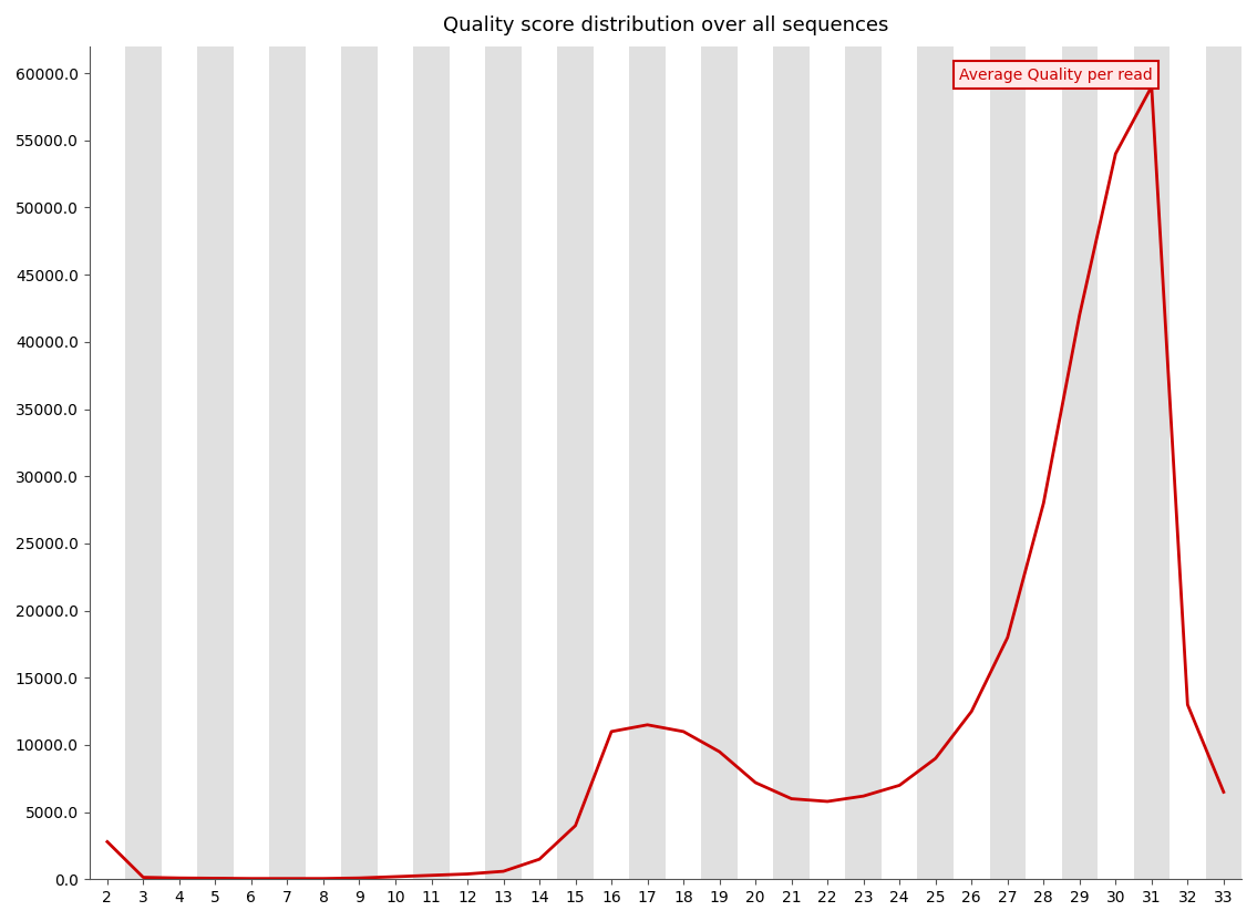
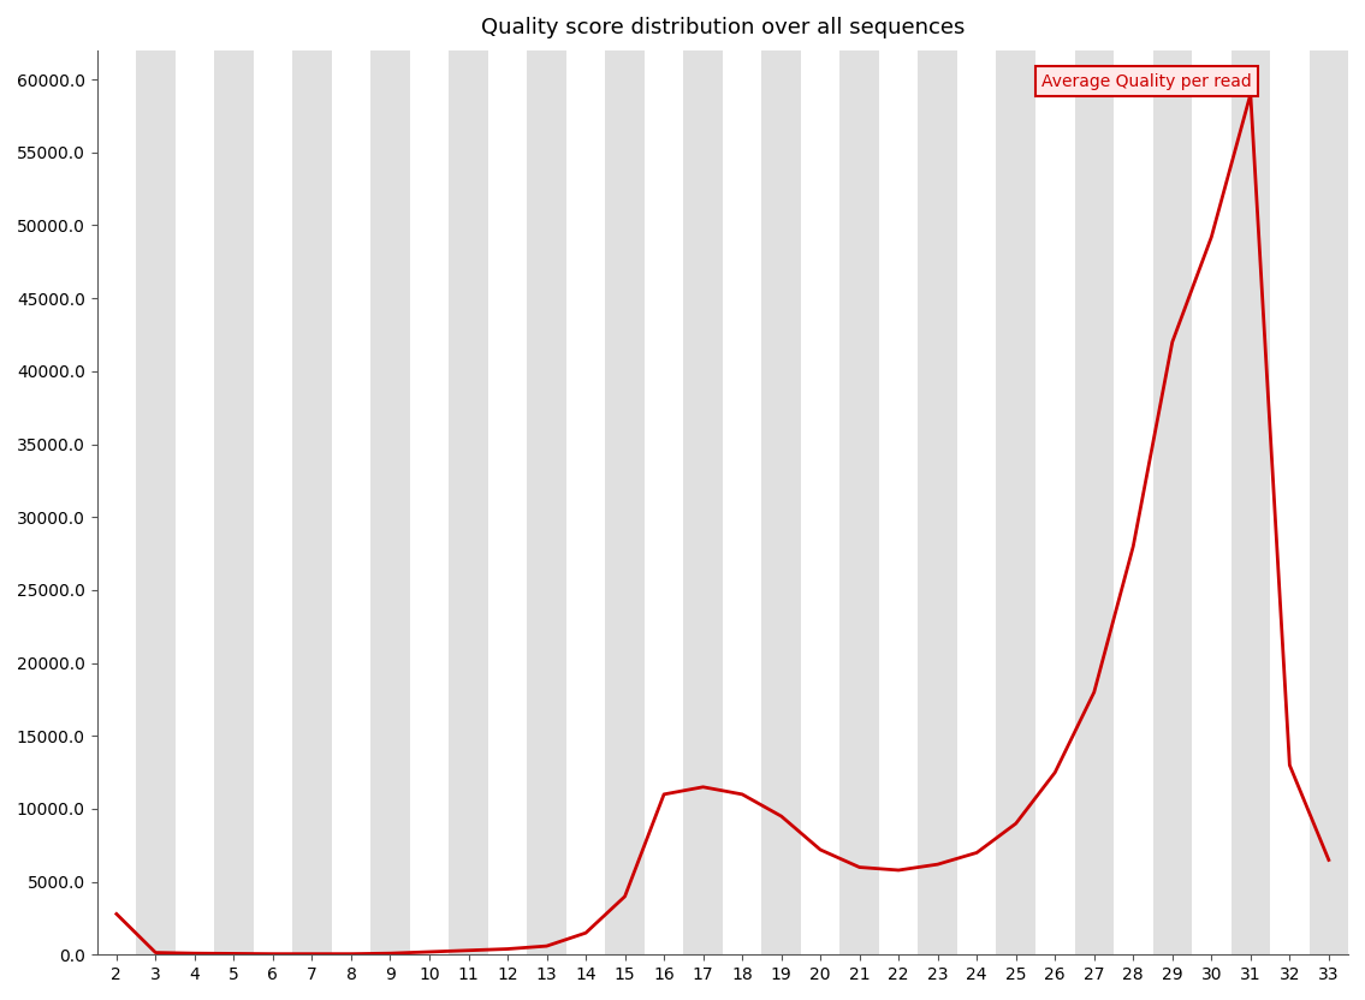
30: 54000 -> 49200
